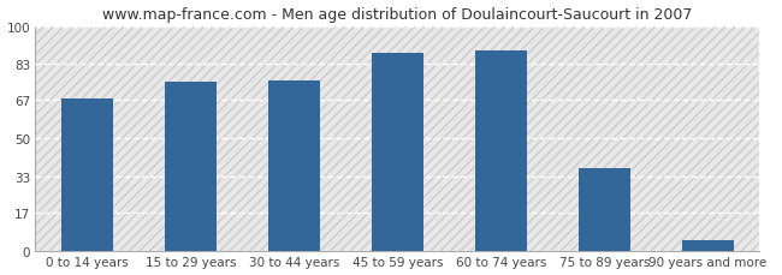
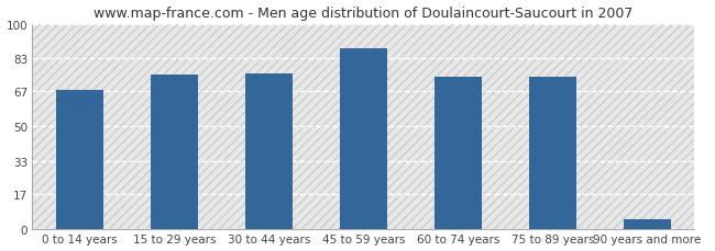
60 to 74 years: 89 -> 74
75 to 89 years: 37 -> 74
